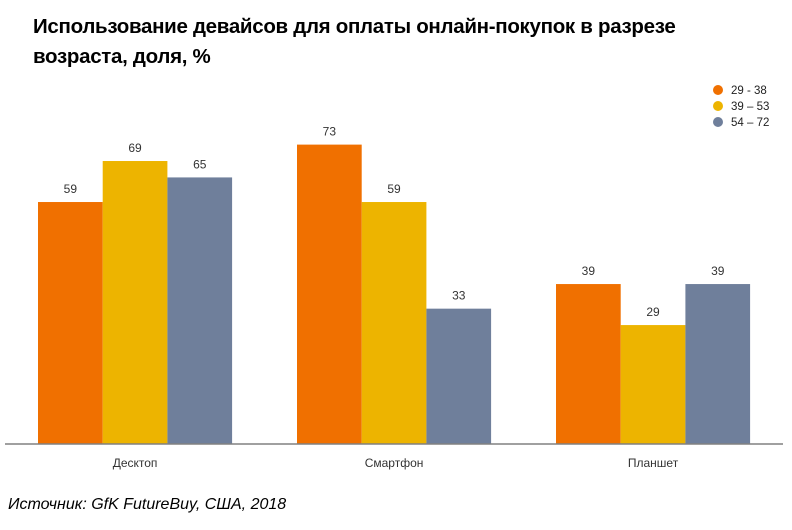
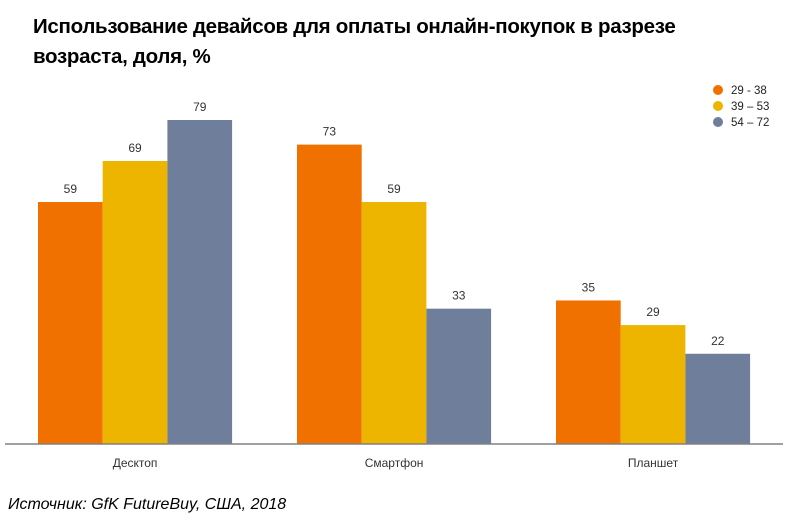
54 – 72/Десктоп: 65 -> 79
29 - 38/Планшет: 39 -> 35
54 – 72/Планшет: 39 -> 22
